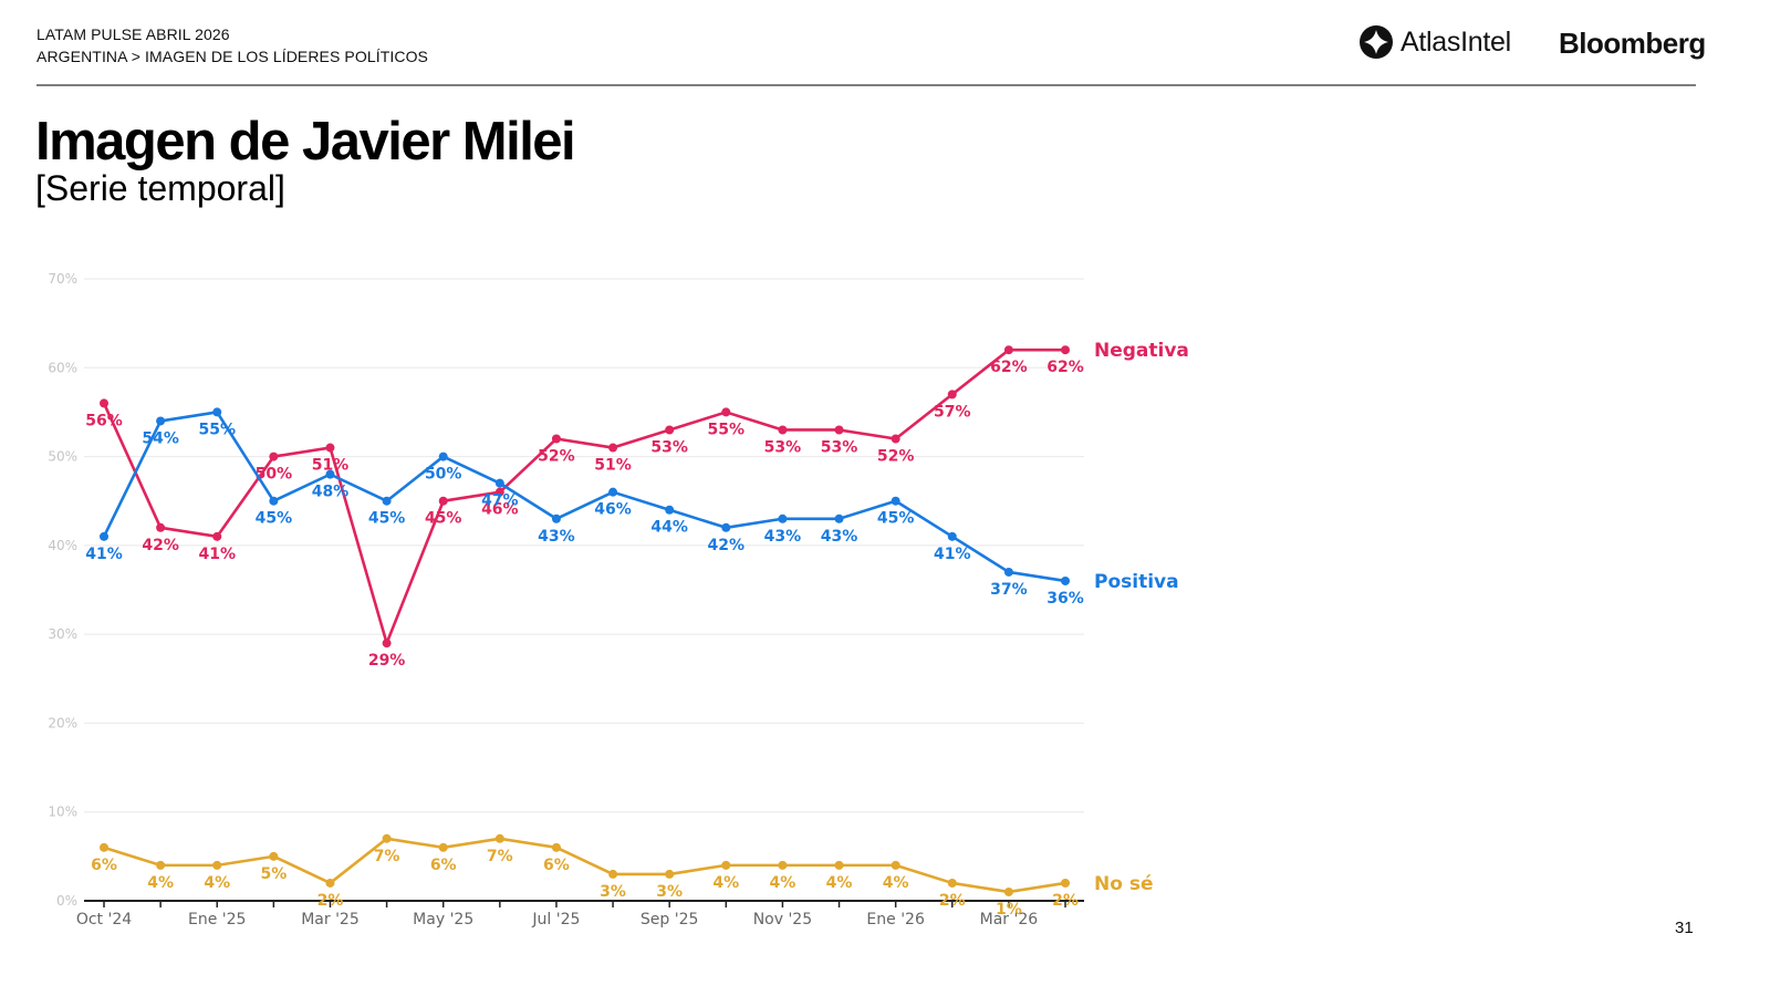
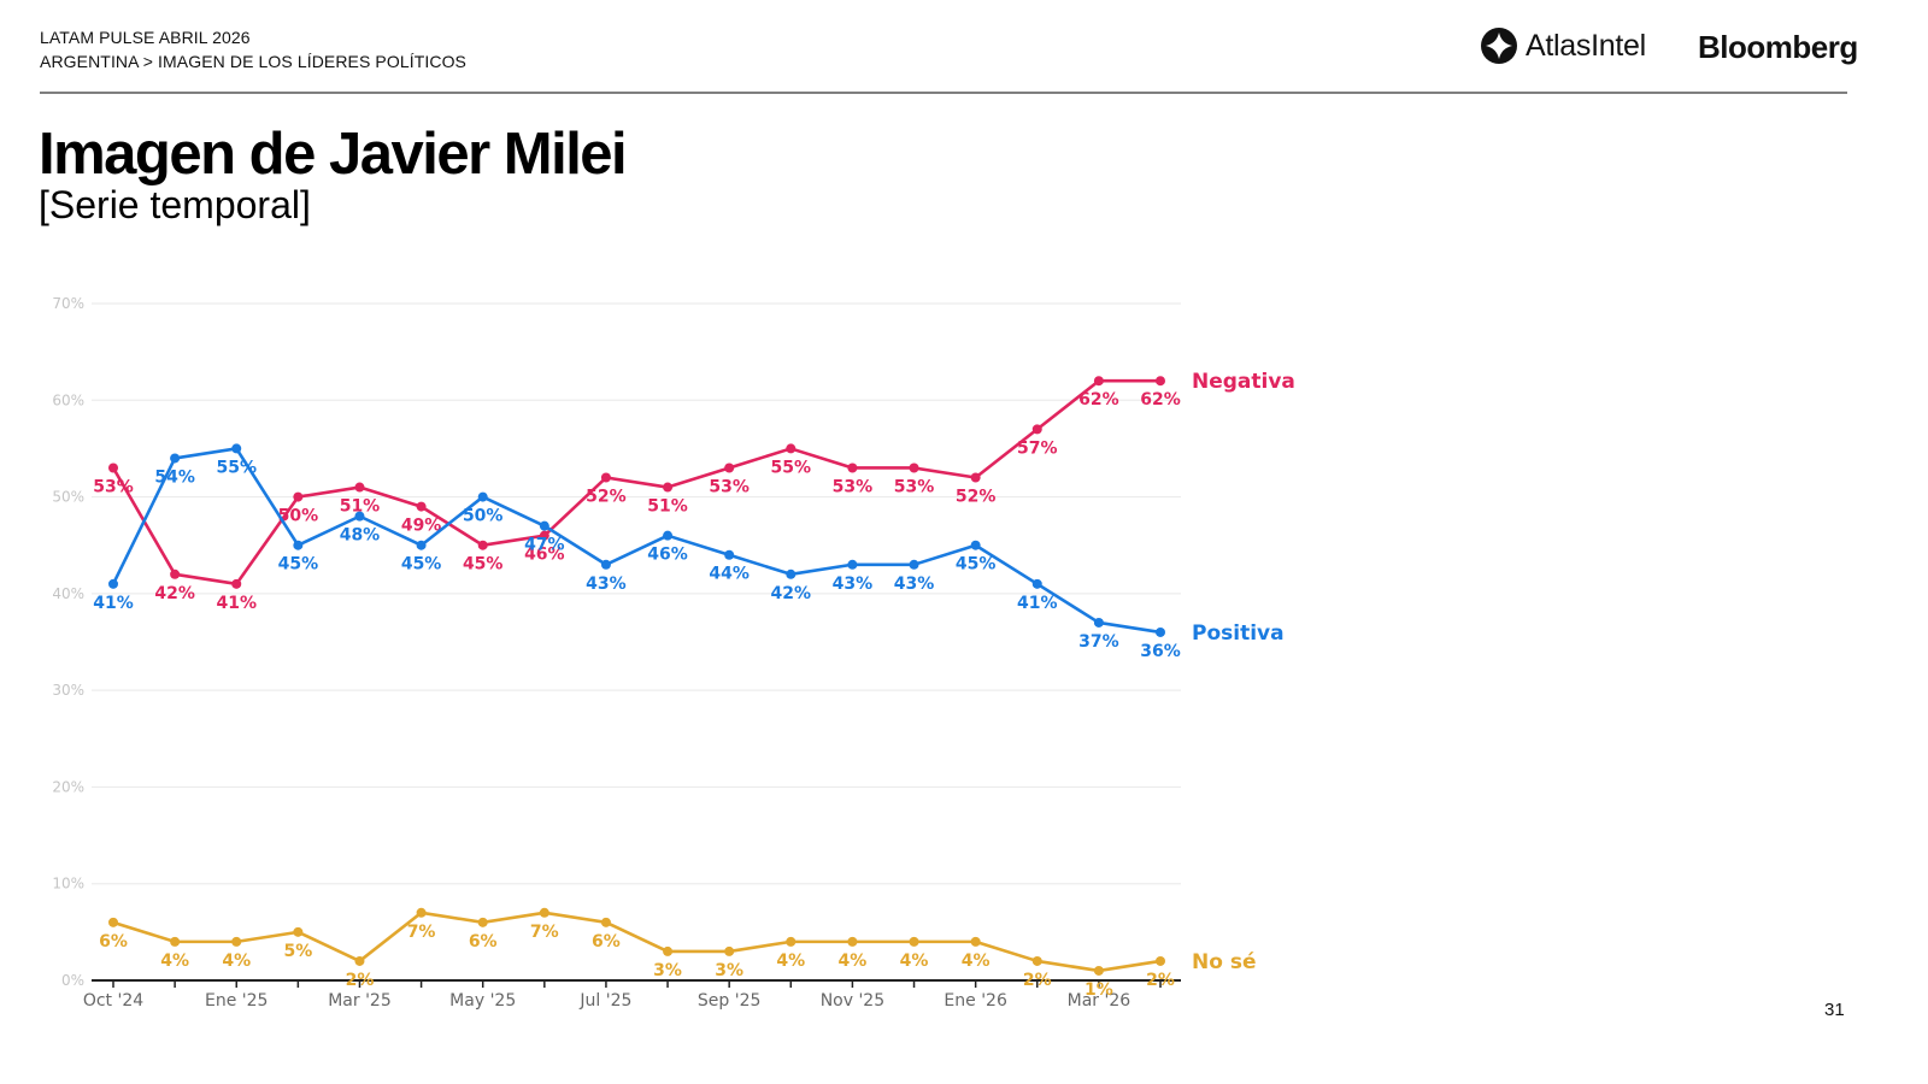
Negativa/Oct '24: 56% -> 53%
Negativa/Mar '25: 29% -> 49%
